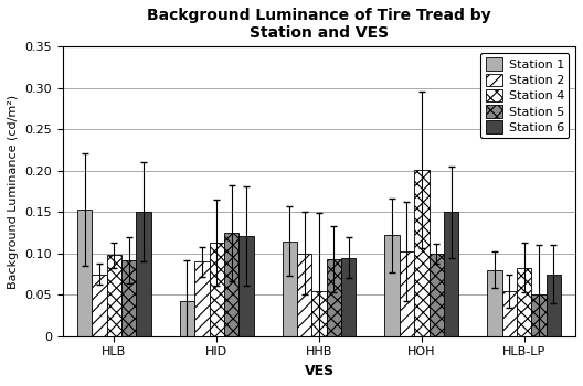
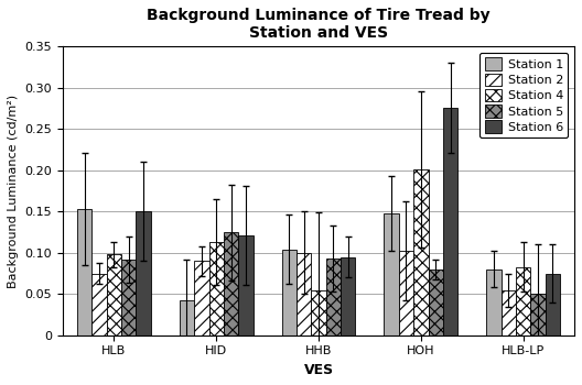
Station 1/HHB: 0.115 -> 0.104
Station 1/HOH: 0.122 -> 0.148
Station 5/HOH: 0.100 -> 0.080
Station 6/HOH: 0.150 -> 0.276
